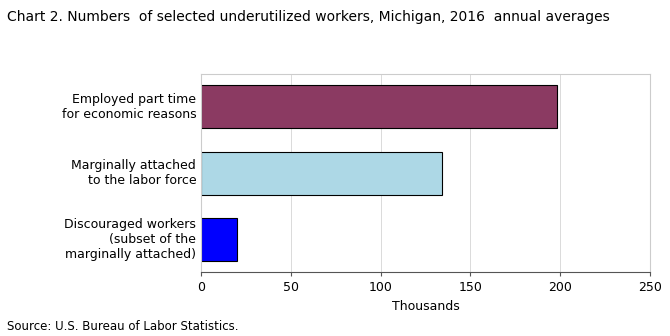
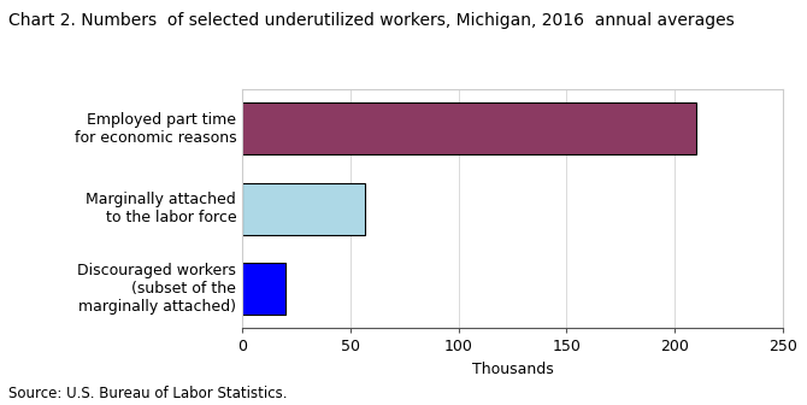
Employed part time for economic reasons: 198 -> 210
Marginally attached to the labor force: 134 -> 57
